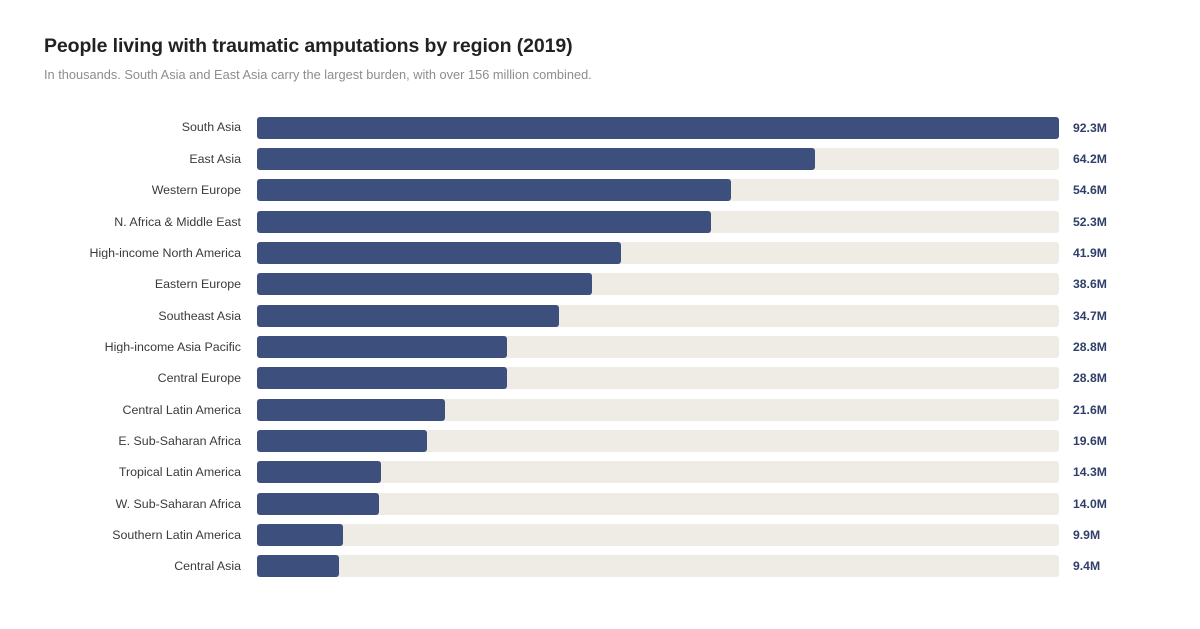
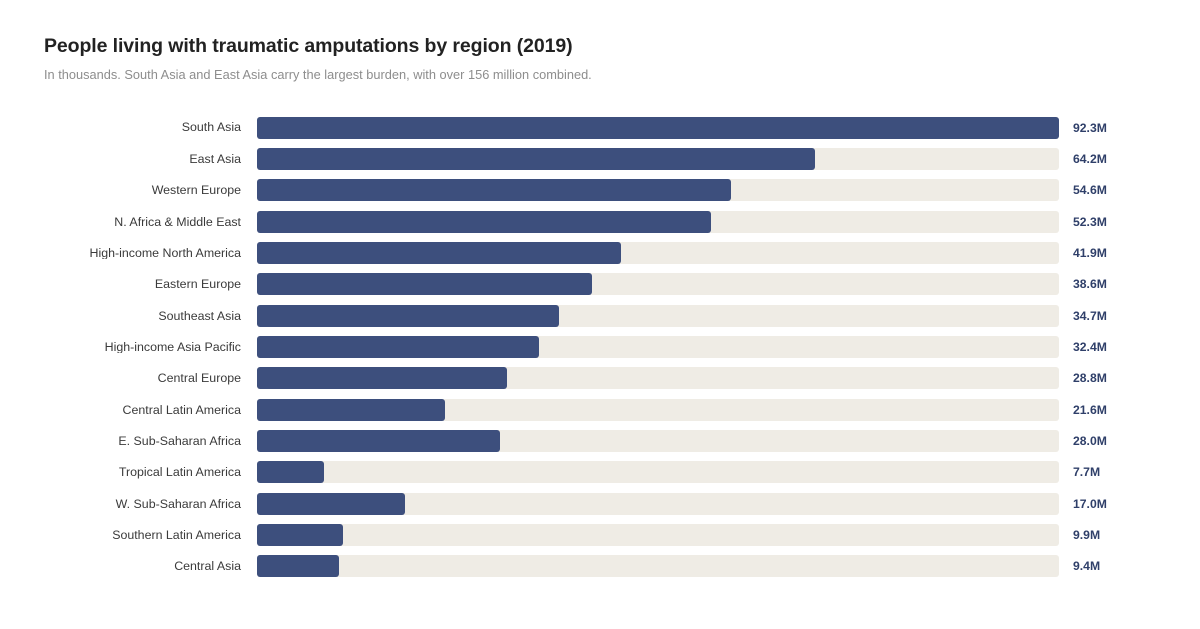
High-income Asia Pacific: 28.8M -> 32.4M
E. Sub-Saharan Africa: 19.6M -> 28.0M
Tropical Latin America: 14.3M -> 7.7M
W. Sub-Saharan Africa: 14.0M -> 17.0M
